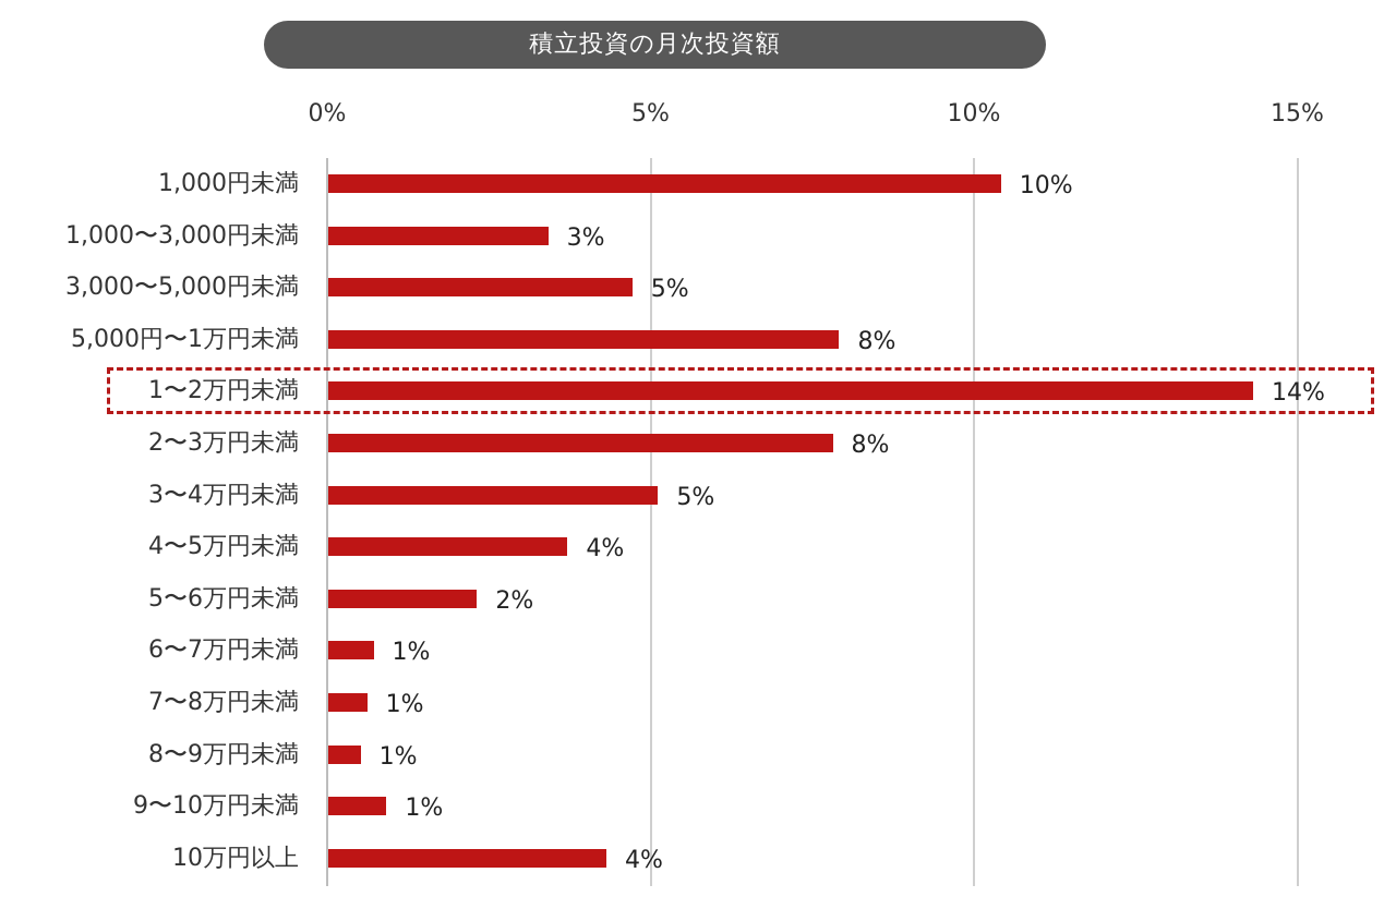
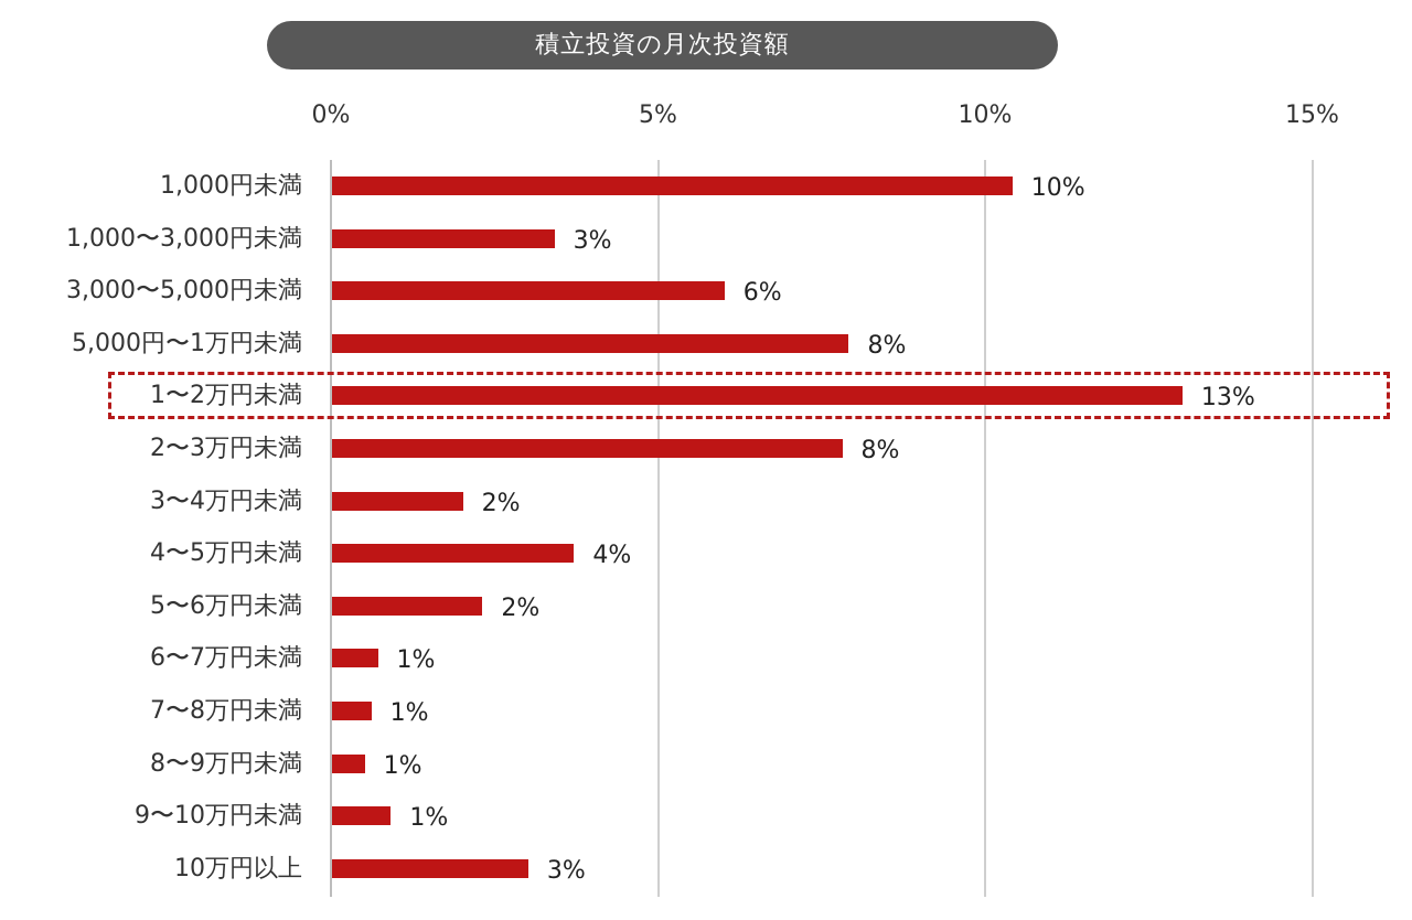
3,000〜5,000円未満: 5% -> 6%
1〜2万円未満: 14% -> 13%
3〜4万円未満: 5% -> 2%
10万円以上: 4% -> 3%
